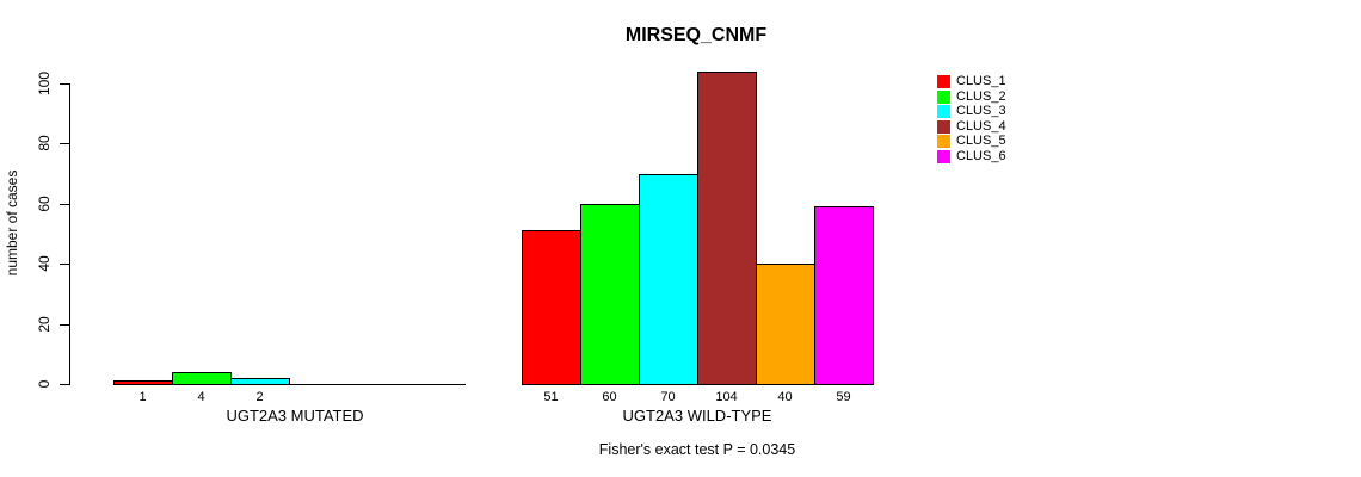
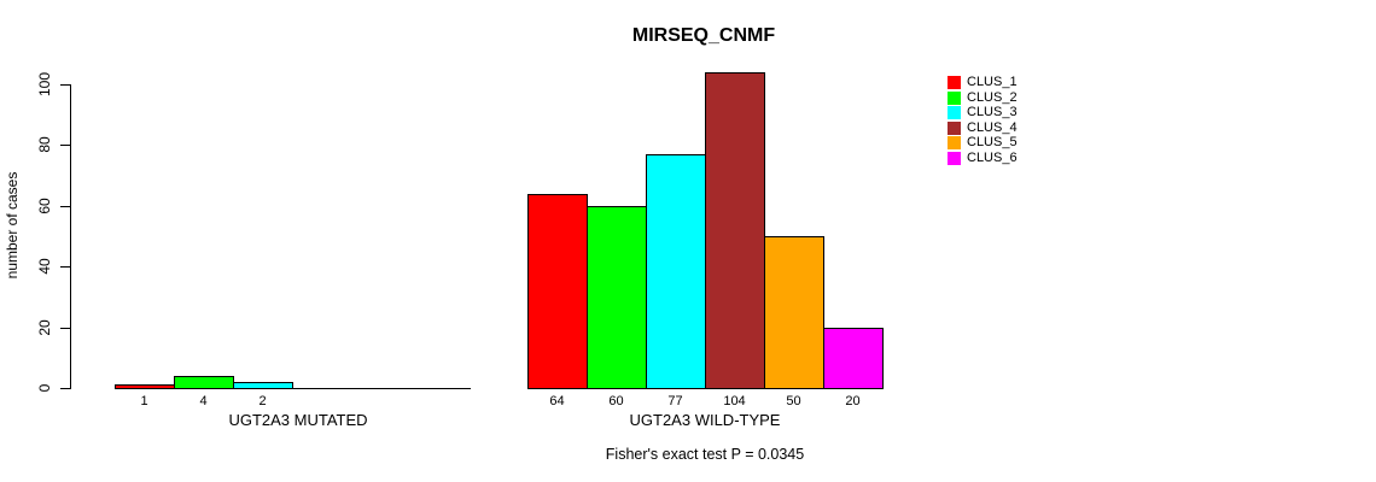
CLUS_1/UGT2A3 WILD-TYPE: 51 -> 64
CLUS_3/UGT2A3 WILD-TYPE: 70 -> 77
CLUS_5/UGT2A3 WILD-TYPE: 40 -> 50
CLUS_6/UGT2A3 WILD-TYPE: 59 -> 20
